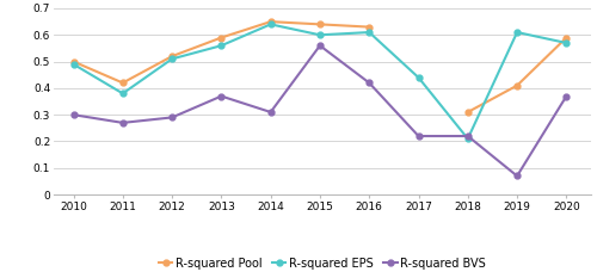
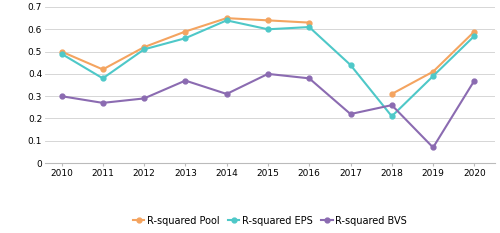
R-squared BVS/2015: 0.56 -> 0.40
R-squared BVS/2016: 0.42 -> 0.38
R-squared BVS/2018: 0.22 -> 0.26
R-squared EPS/2019: 0.61 -> 0.39
